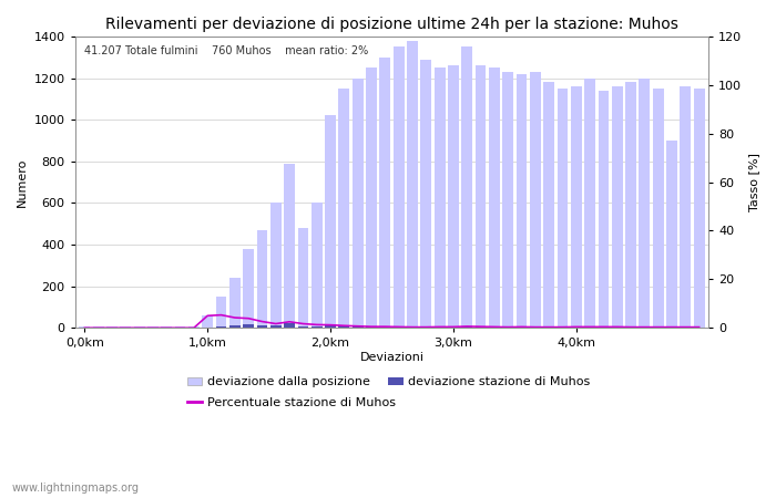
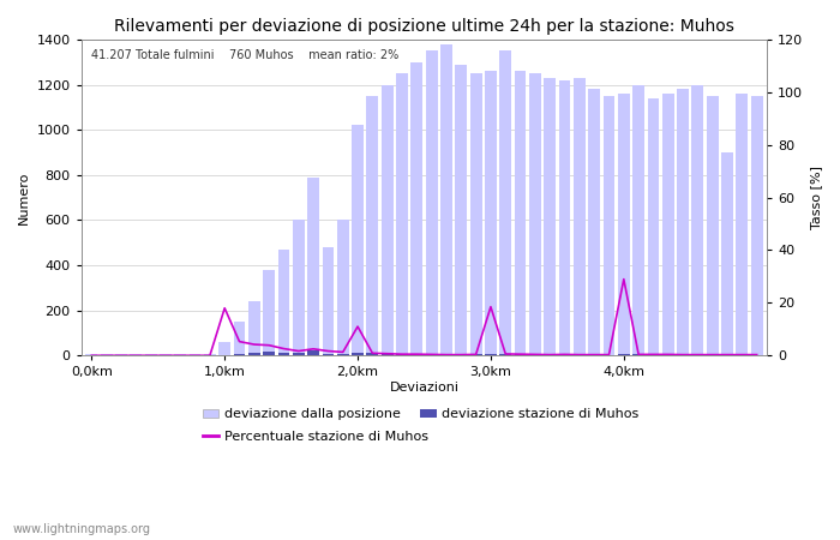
Percentuale stazione di Muhos/1,0km: 5.0 -> 18.0
Percentuale stazione di Muhos/2,0km: 1.2 -> 11.0
Percentuale stazione di Muhos/3,0km: 0.4 -> 18.5
Percentuale stazione di Muhos/4,0km: 0.4 -> 29.0
